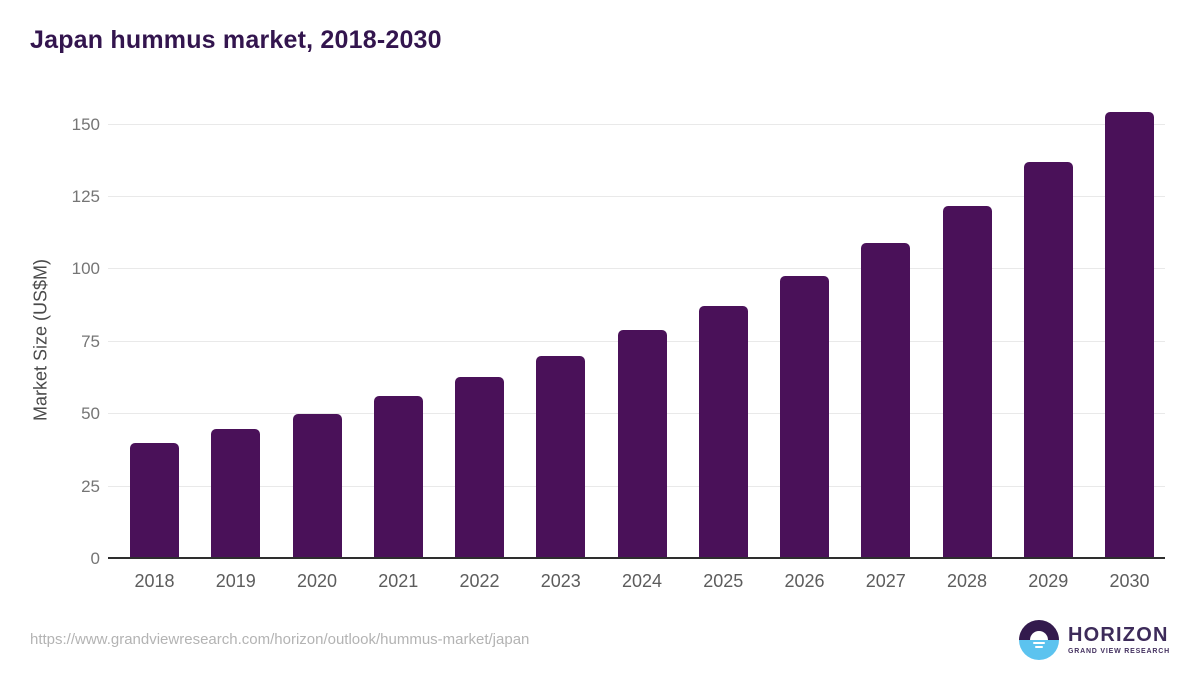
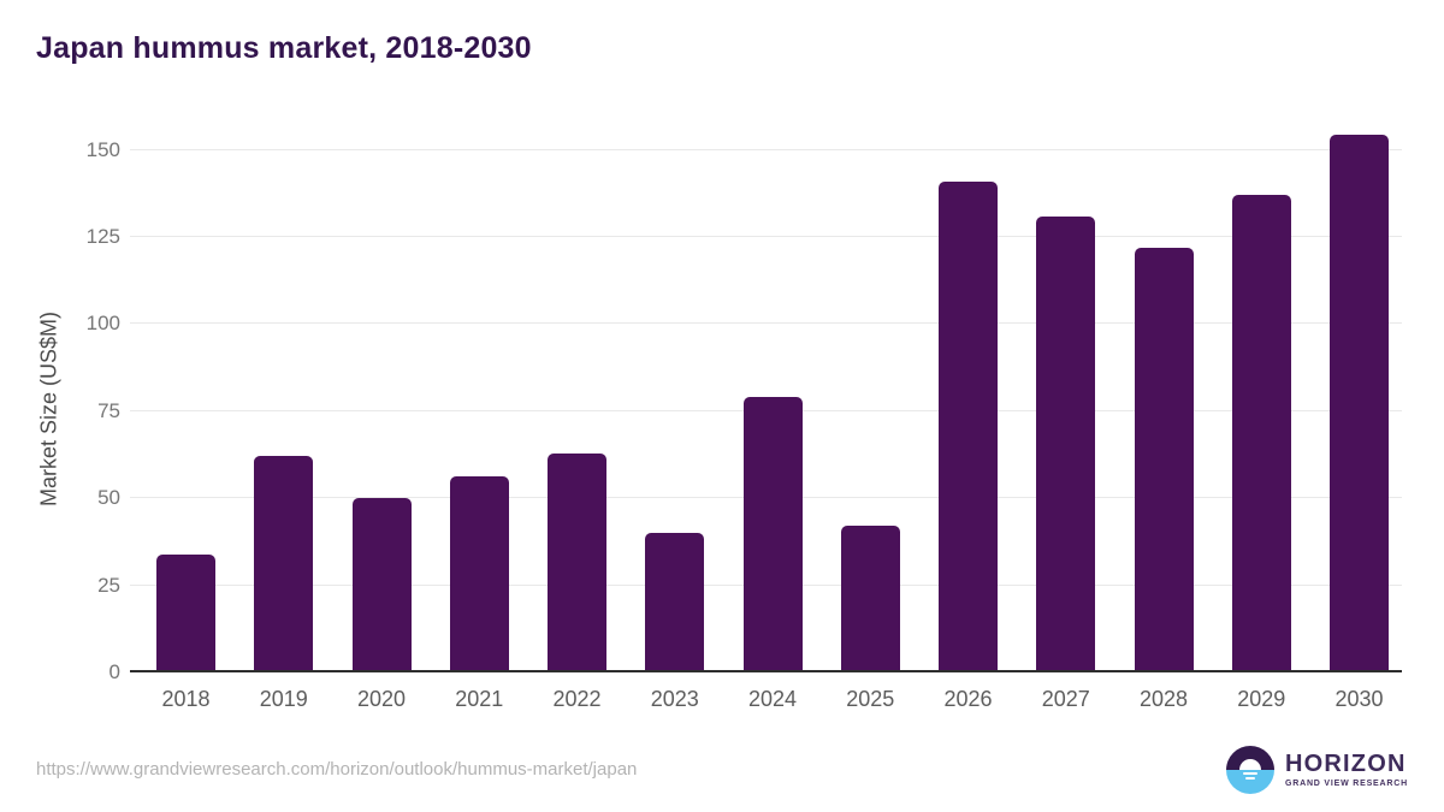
2018: 40 -> 34
2019: 45 -> 62
2023: 70 -> 40
2025: 87 -> 42
2026: 98 -> 141
2027: 109 -> 131
